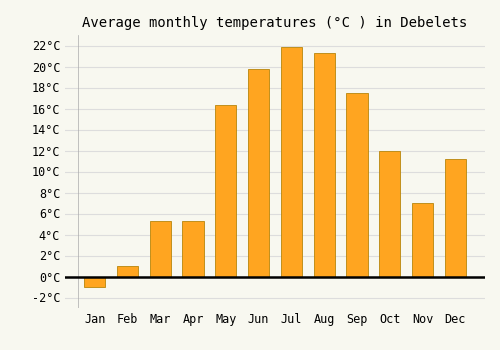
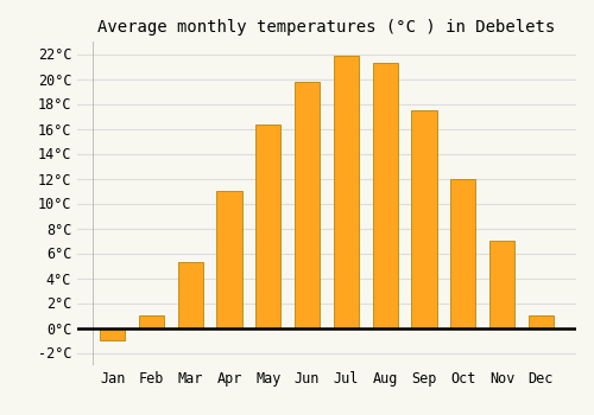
Apr: 5.3°C -> 11.0°C
Dec: 11.2°C -> 1.0°C
